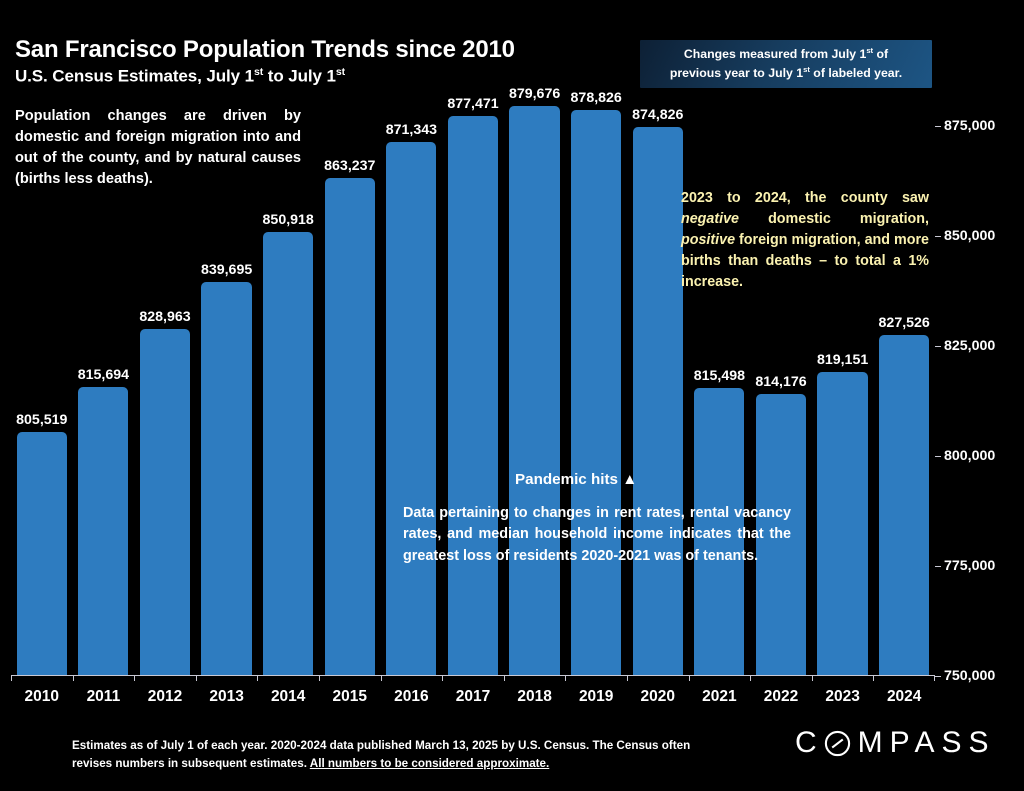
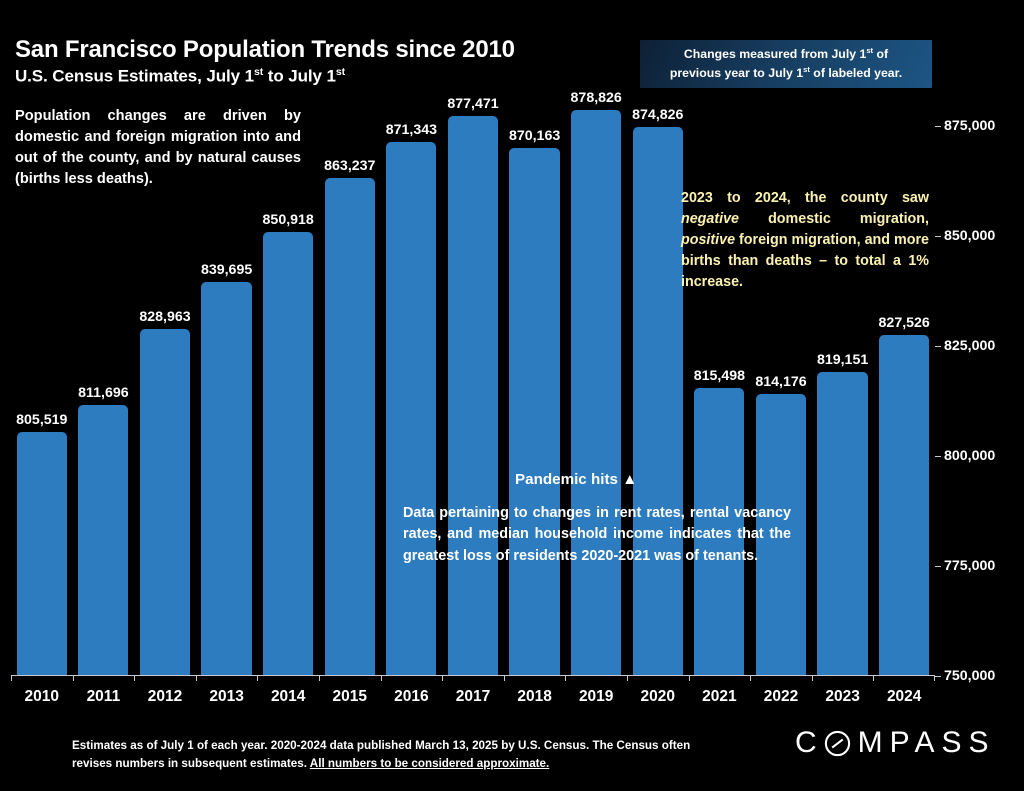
2011: 815,694 -> 811,696
2018: 879,676 -> 870,163
